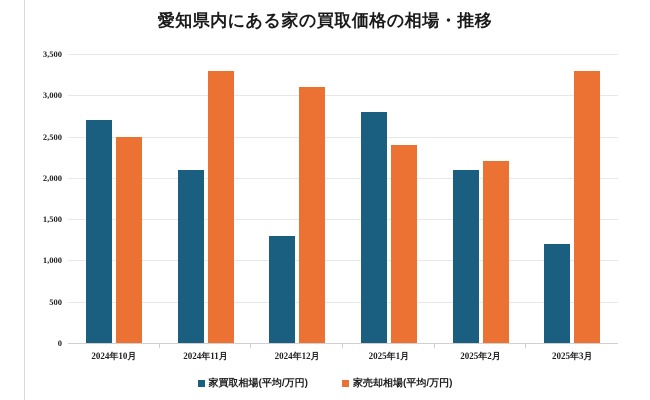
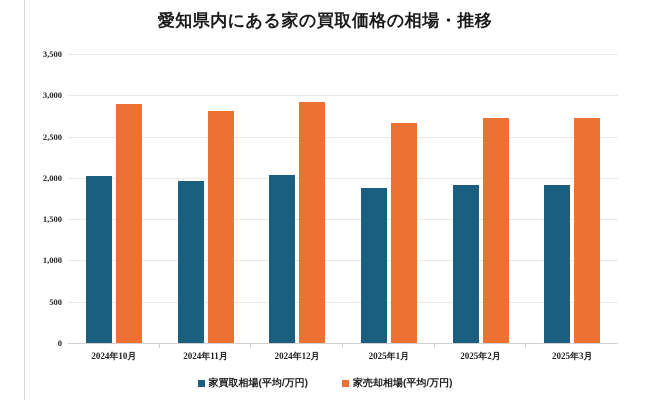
家買取相場(平均/万円)/2024年10月: 2700 -> 2000
家売却相場(平均/万円)/2024年10月: 2500 -> 2900
家買取相場(平均/万円)/2024年11月: 2100 -> 2000
家売却相場(平均/万円)/2024年11月: 3300 -> 2800
家買取相場(平均/万円)/2024年12月: 1300 -> 2000
家売却相場(平均/万円)/2024年12月: 3100 -> 2900
家買取相場(平均/万円)/2025年1月: 2800 -> 1900
家売却相場(平均/万円)/2025年1月: 2400 -> 2700
家買取相場(平均/万円)/2025年2月: 2100 -> 1900
家売却相場(平均/万円)/2025年2月: 2200 -> 2700
家買取相場(平均/万円)/2025年3月: 1200 -> 1900
家売却相場(平均/万円)/2025年3月: 3300 -> 2700
